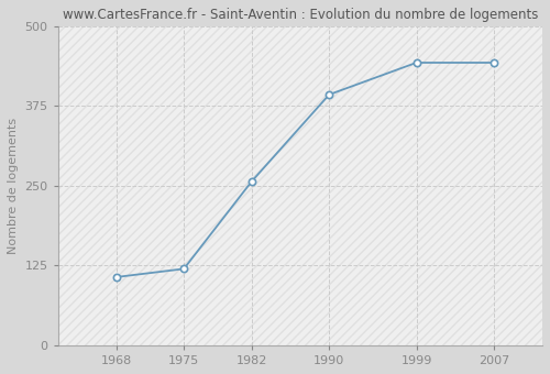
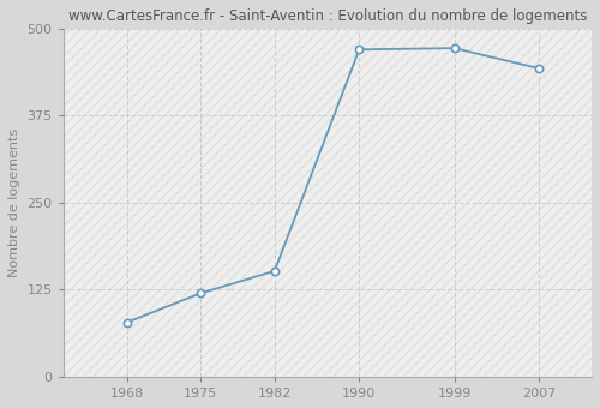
1968: 107 -> 78
1982: 257 -> 152
1990: 393 -> 470
1999: 443 -> 472
